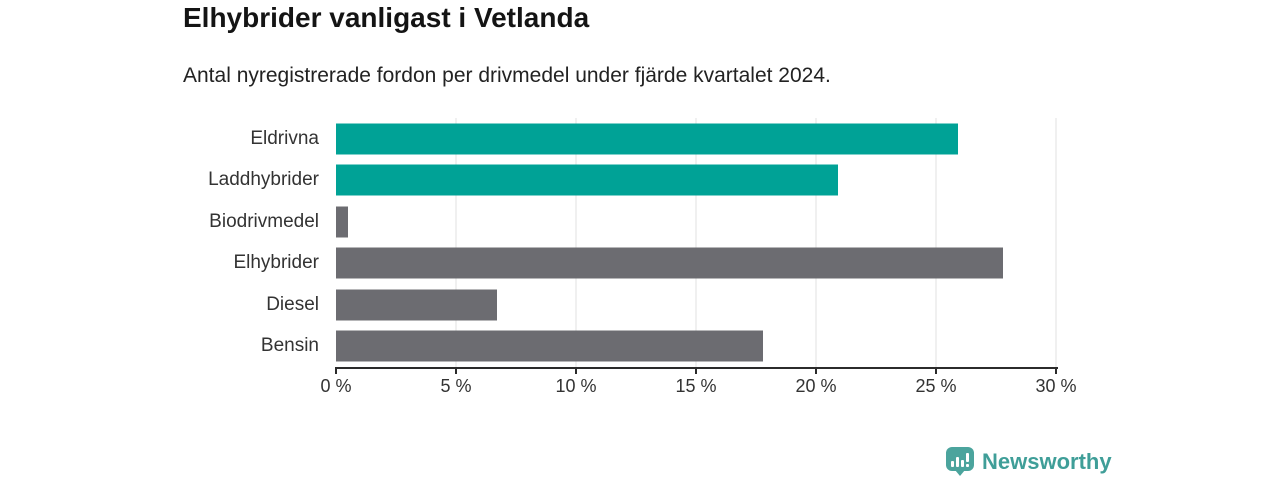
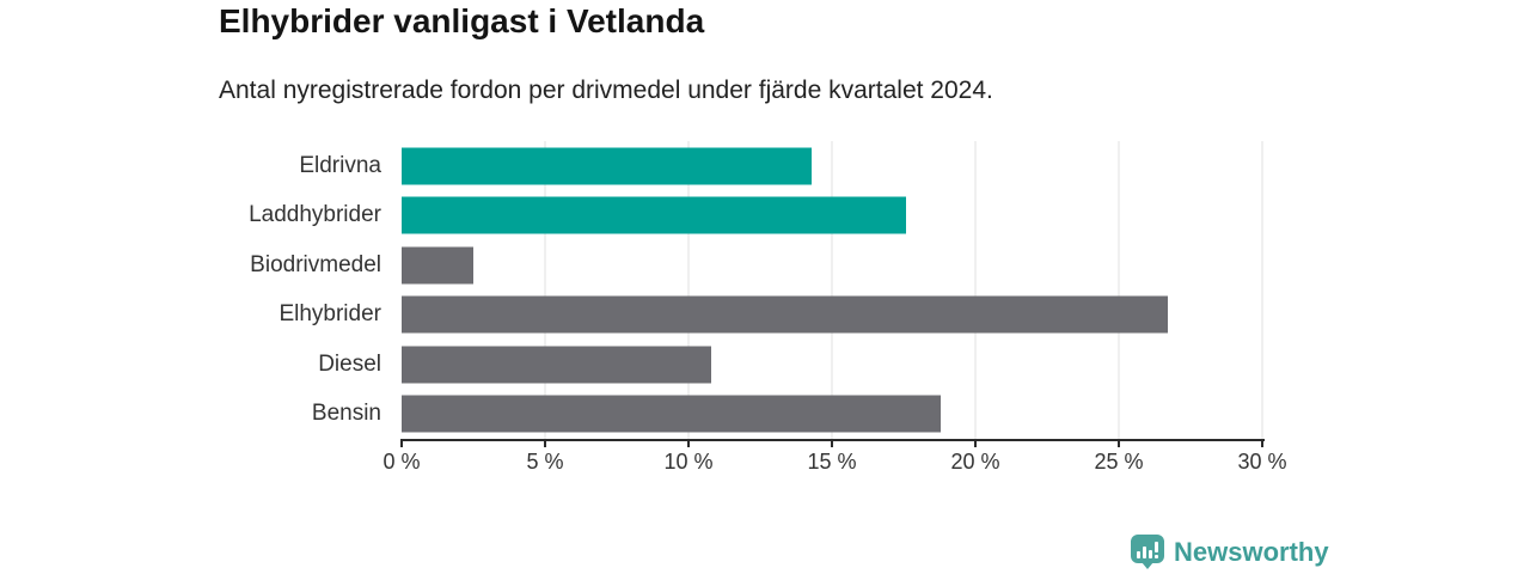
Eldrivna: 25.9% -> 14.3%
Laddhybrider: 20.9% -> 17.6%
Biodrivmedel: 0.5% -> 2.5%
Elhybrider: 27.8% -> 26.7%
Diesel: 6.7% -> 10.8%
Bensin: 17.8% -> 18.8%
